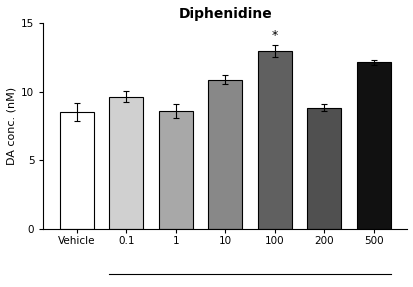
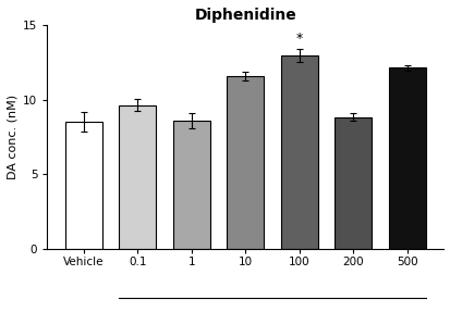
10: 10.9 -> 11.6
